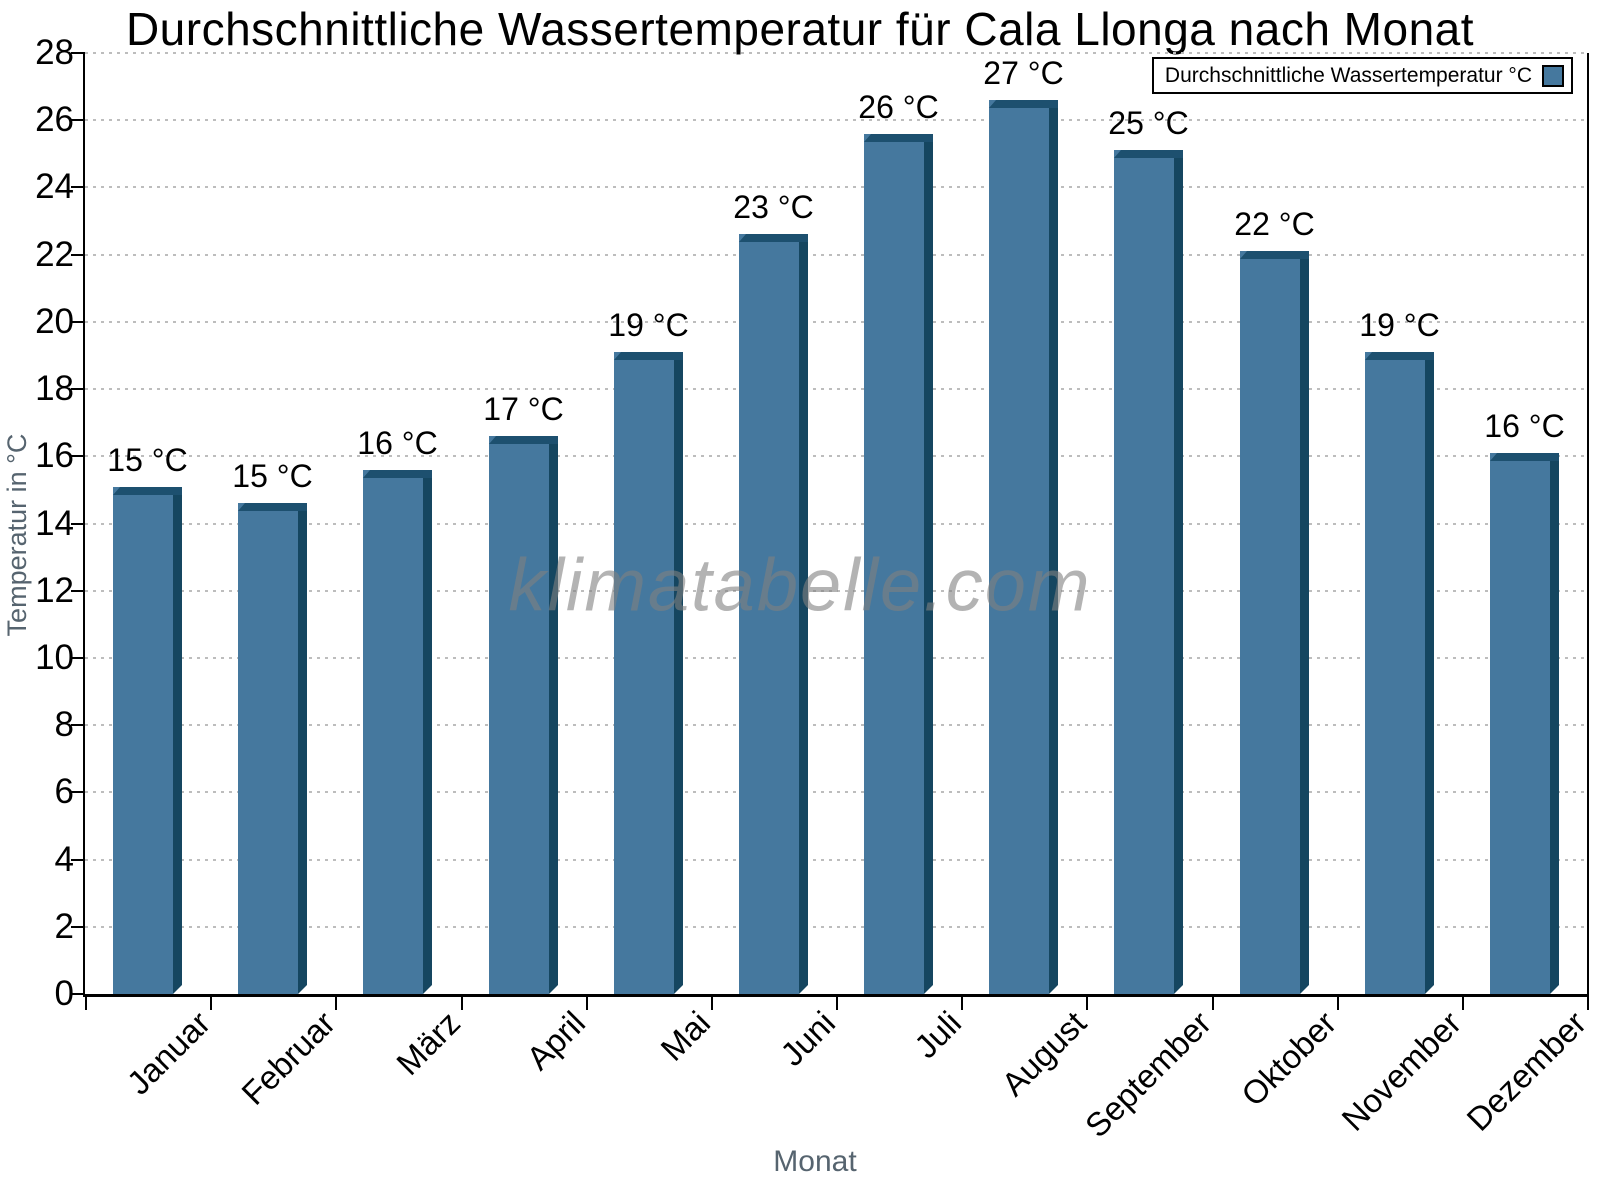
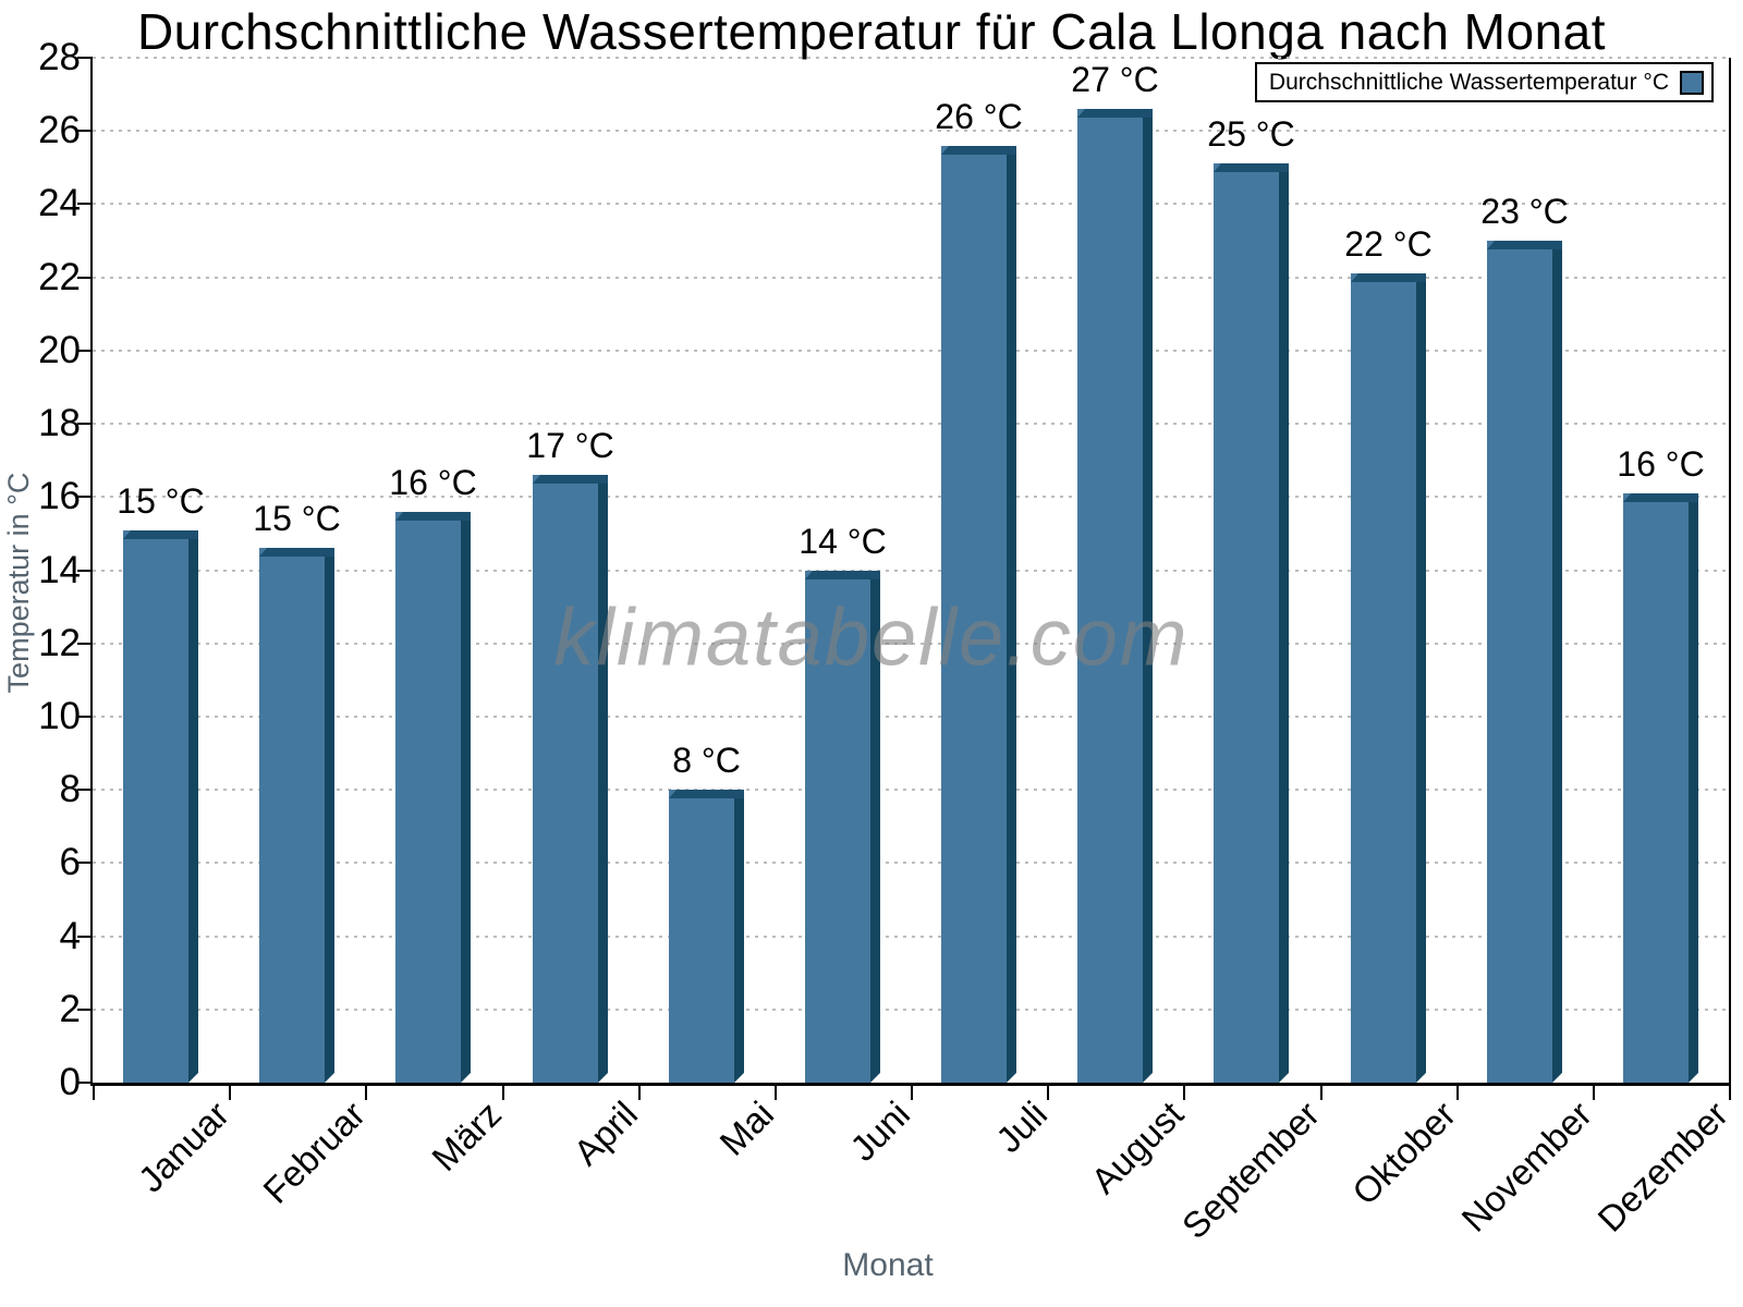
Mai: 19 -> 8
Juni: 23 -> 14
November: 19 -> 23
